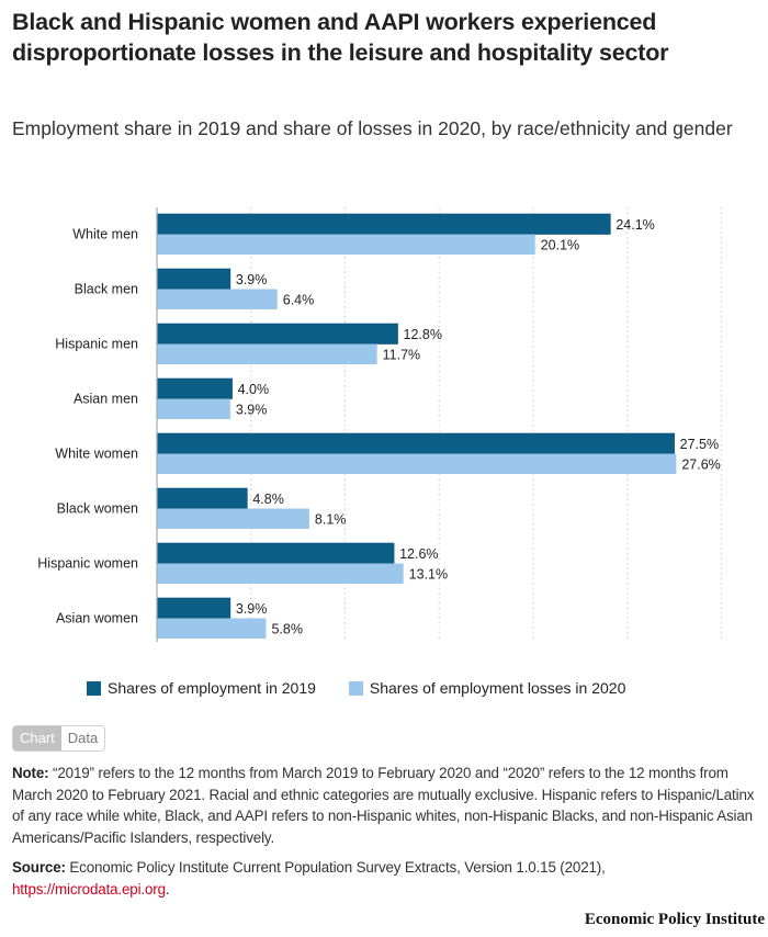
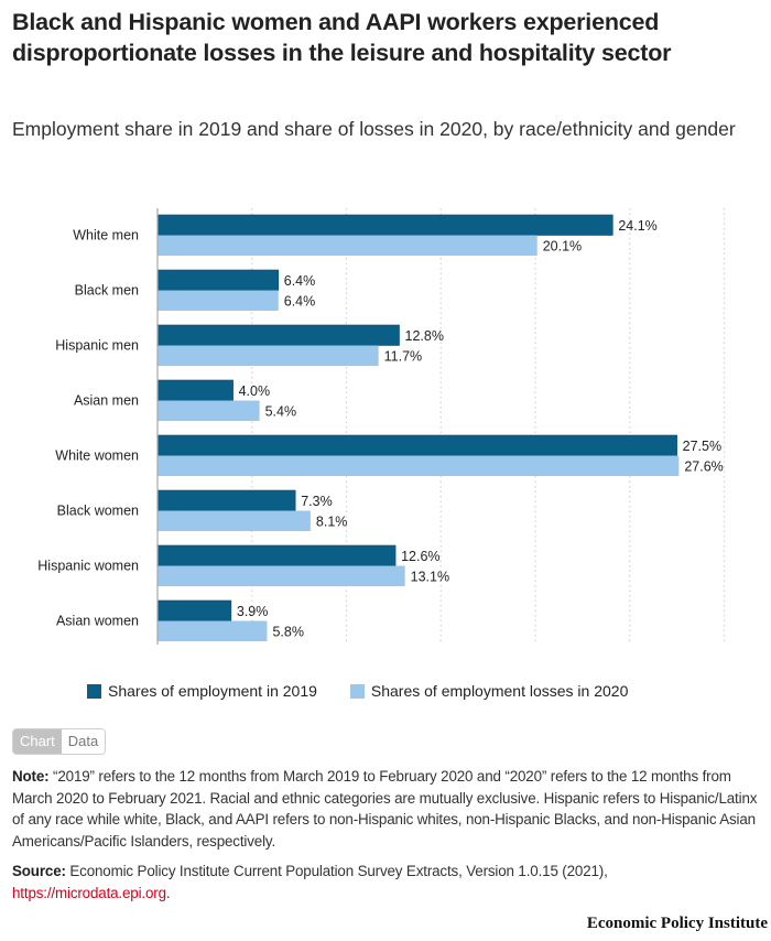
Shares of employment in 2019/Black men: 3.9% -> 6.4%
Shares of employment losses in 2020/Asian men: 3.9% -> 5.4%
Shares of employment in 2019/Black women: 4.8% -> 7.3%
